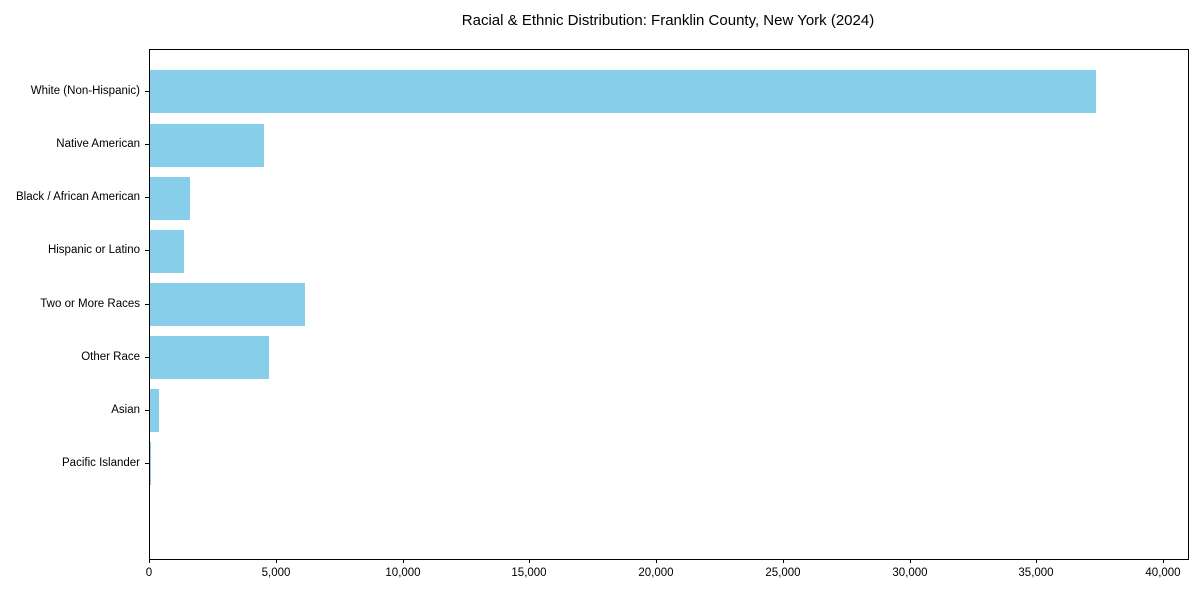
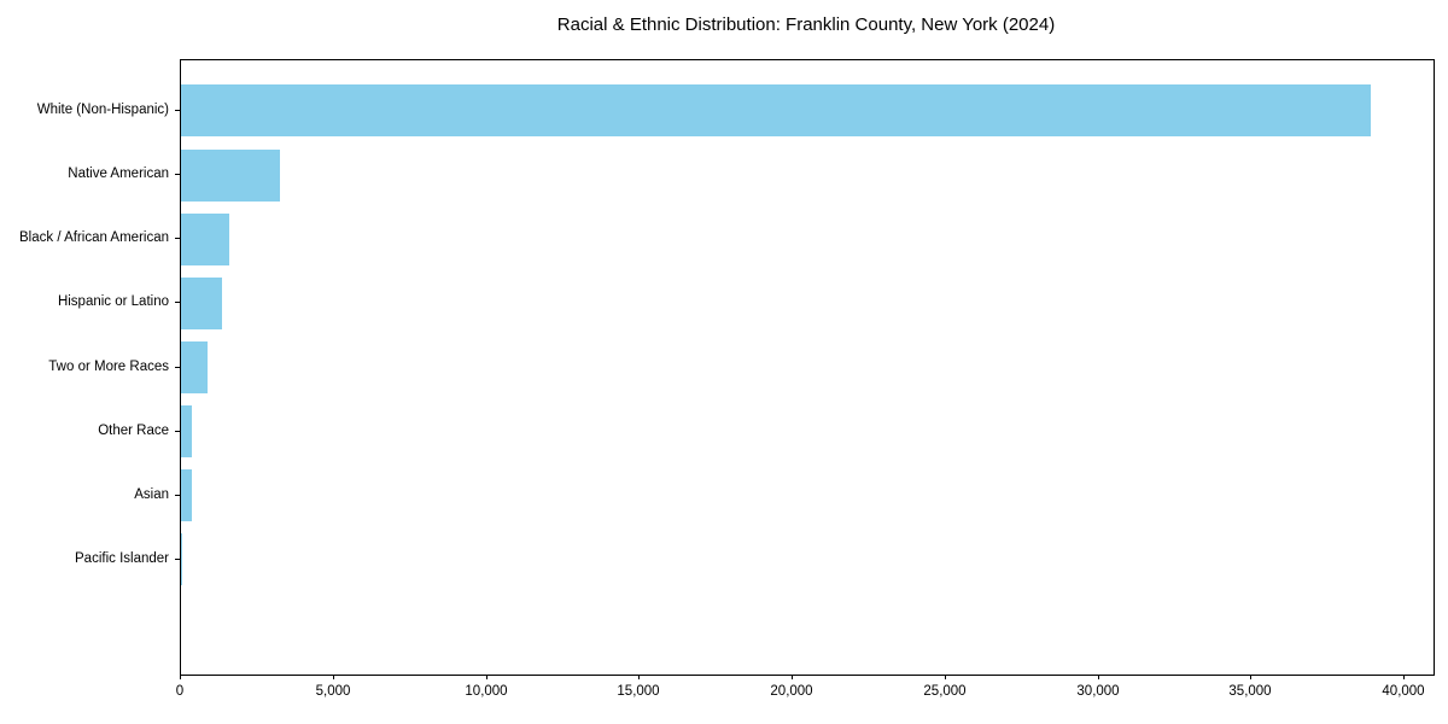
White (Non-Hispanic): 37300 -> 38900
Native American: 4500 -> 3200
Two or More Races: 6100 -> 900
Other Race: 4700 -> 400
